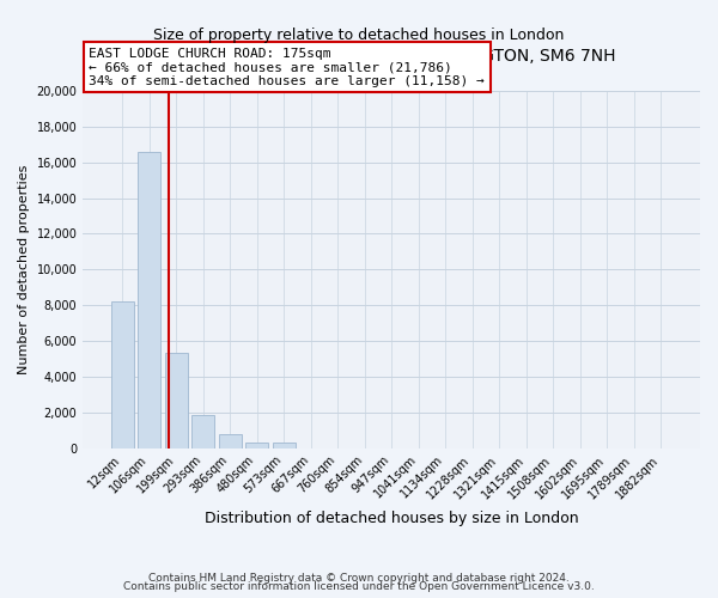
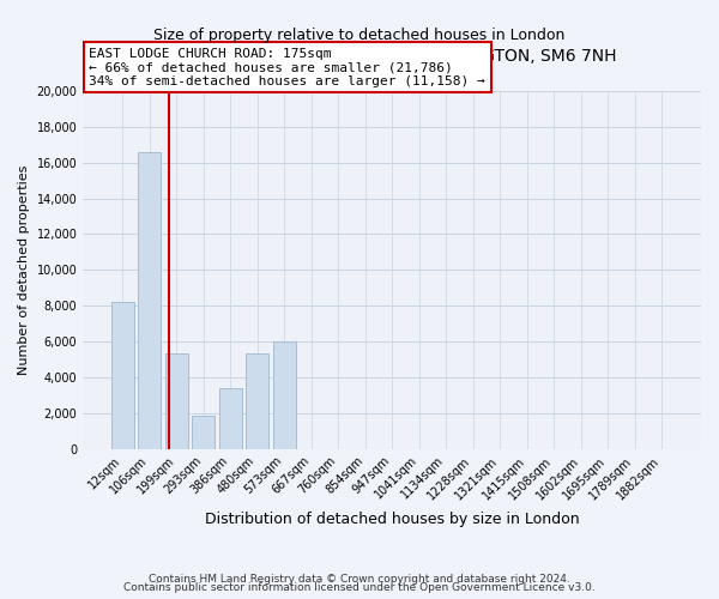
386sqm: 800 -> 3,400
480sqm: 300 -> 5,300
573sqm: 300 -> 6,000
